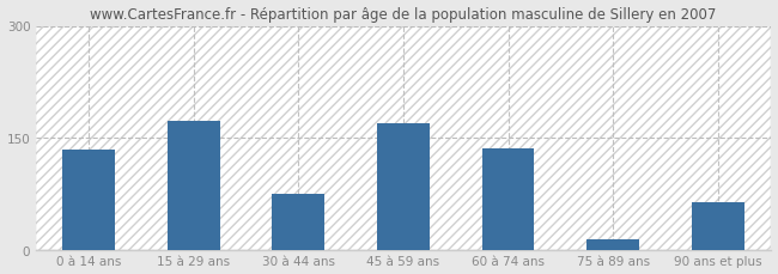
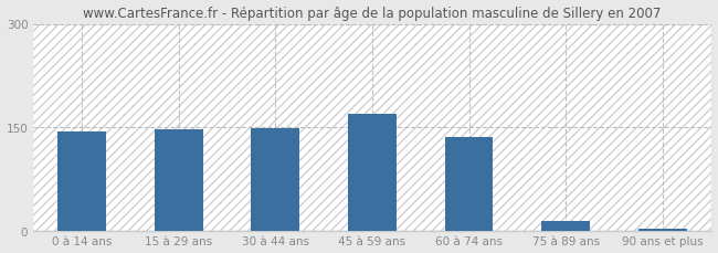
0 à 14 ans: 134 -> 144
15 à 29 ans: 172 -> 147
30 à 44 ans: 74 -> 148
90 ans et plus: 64 -> 2
